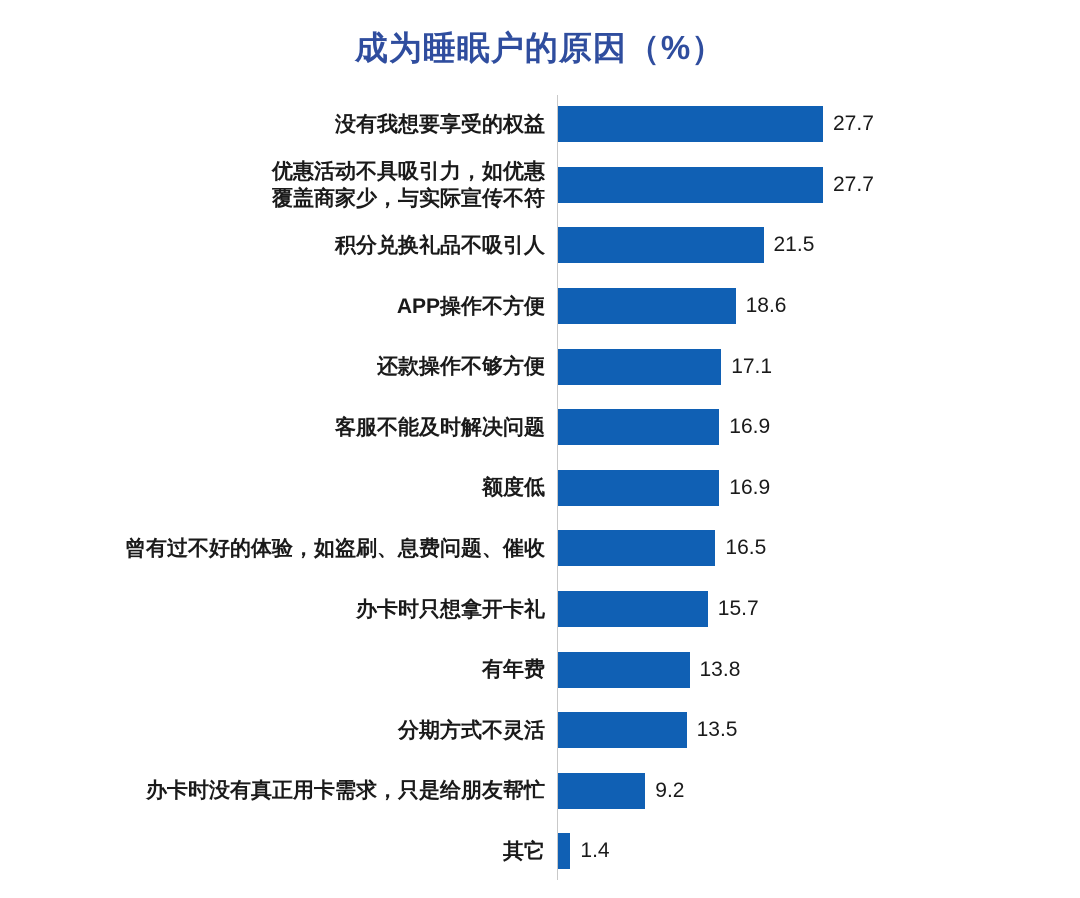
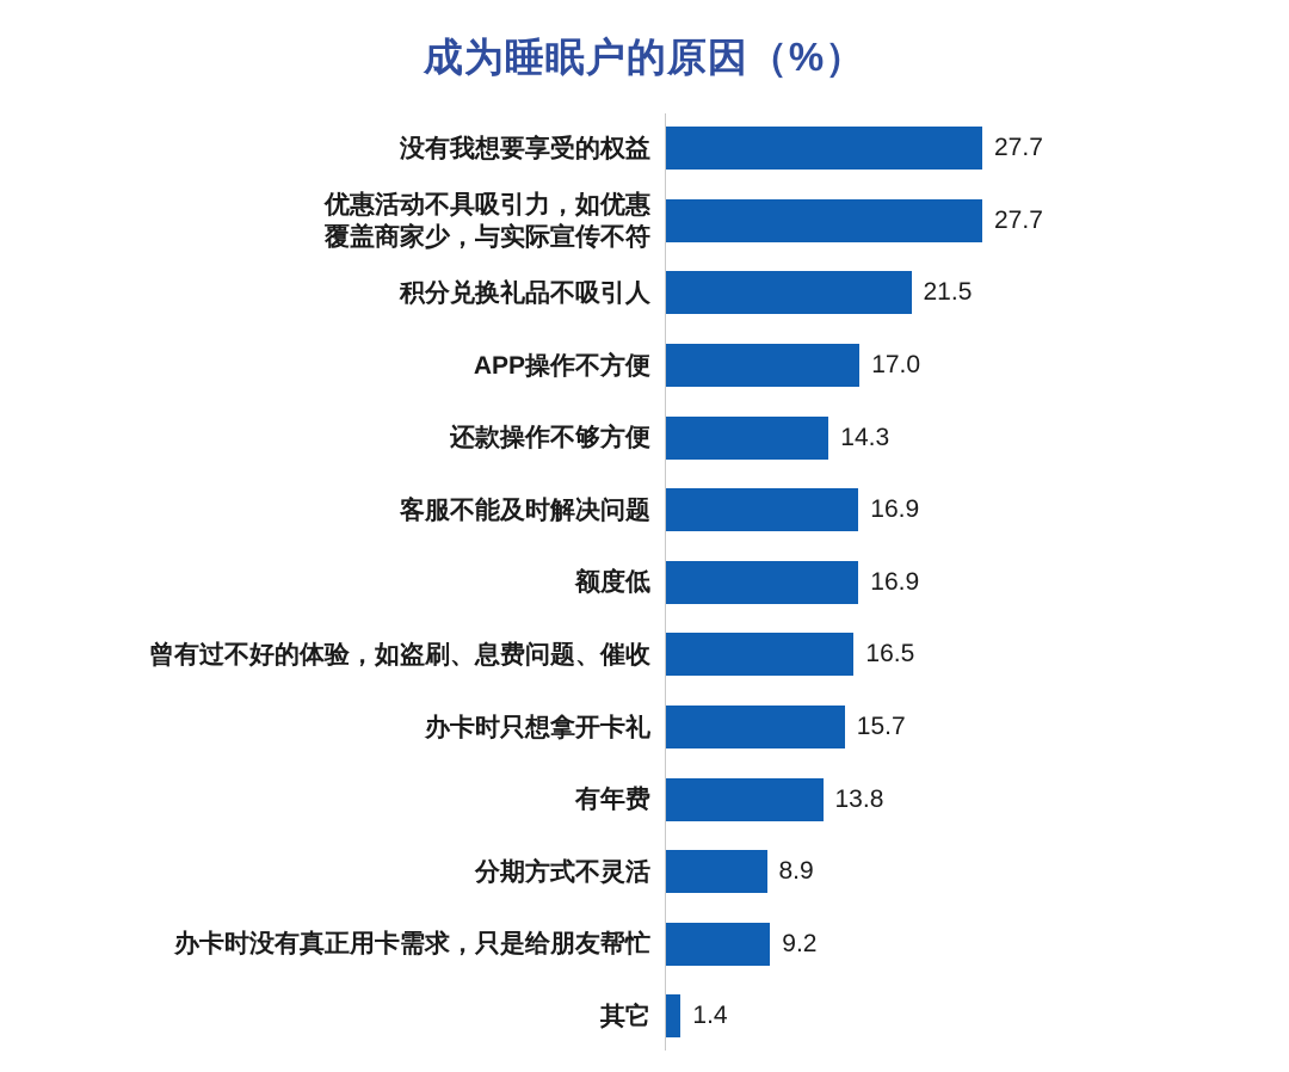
APP操作不方便: 18.6 -> 17.0
还款操作不够方便: 17.1 -> 14.3
分期方式不灵活: 13.5 -> 8.9
